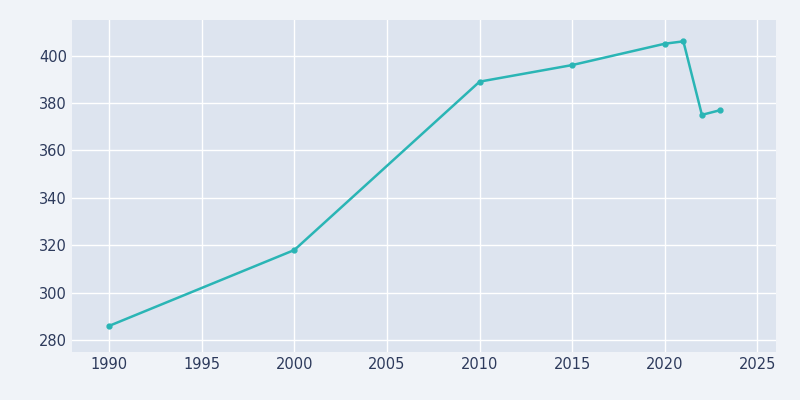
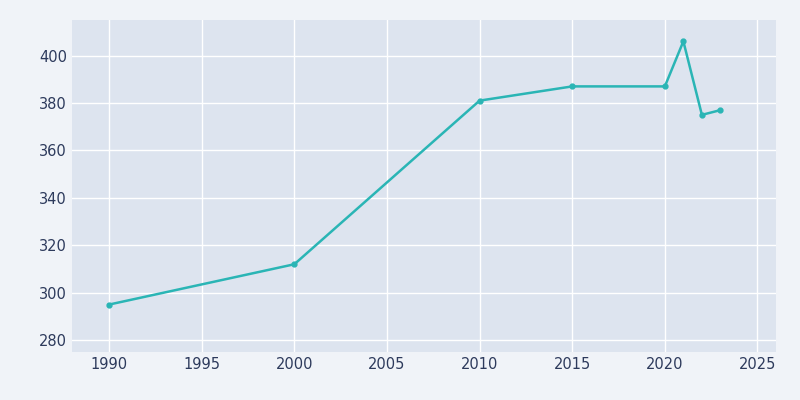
1990: 286 -> 295
2000: 318 -> 312
2010: 389 -> 381
2015: 396 -> 387
2020: 405 -> 387
